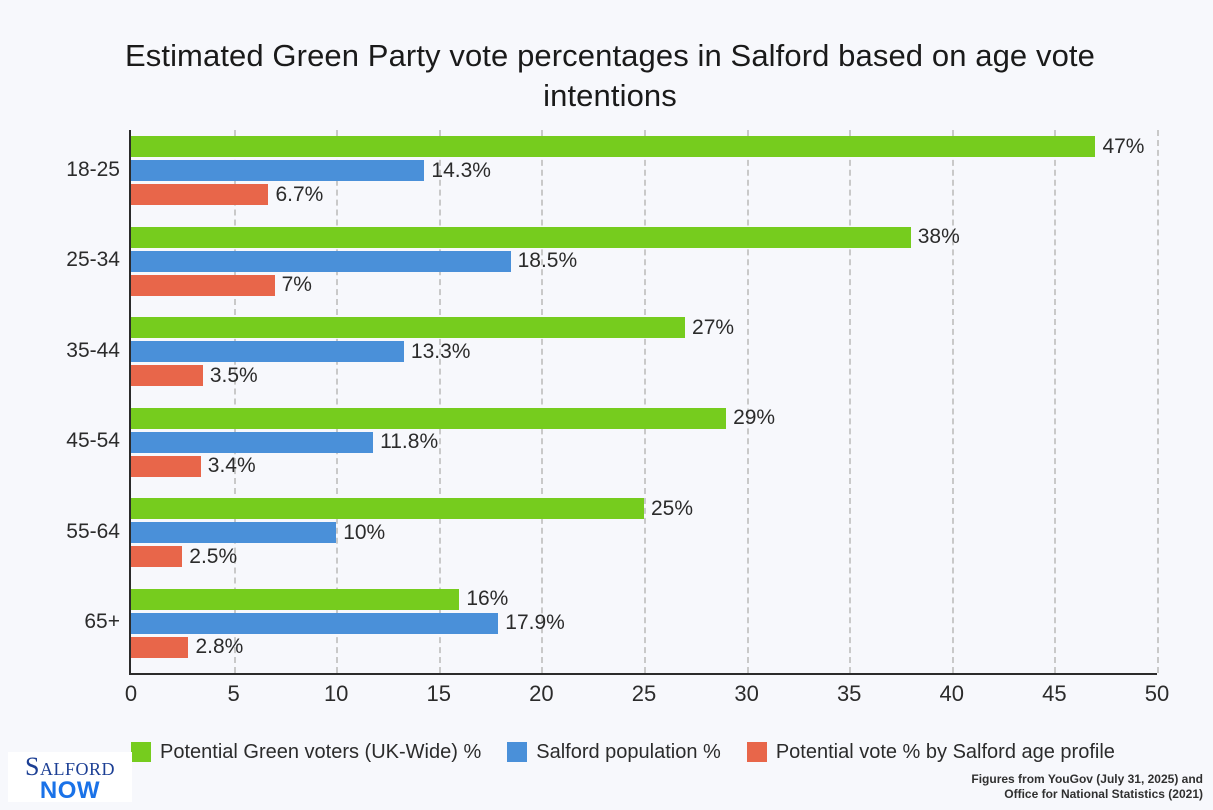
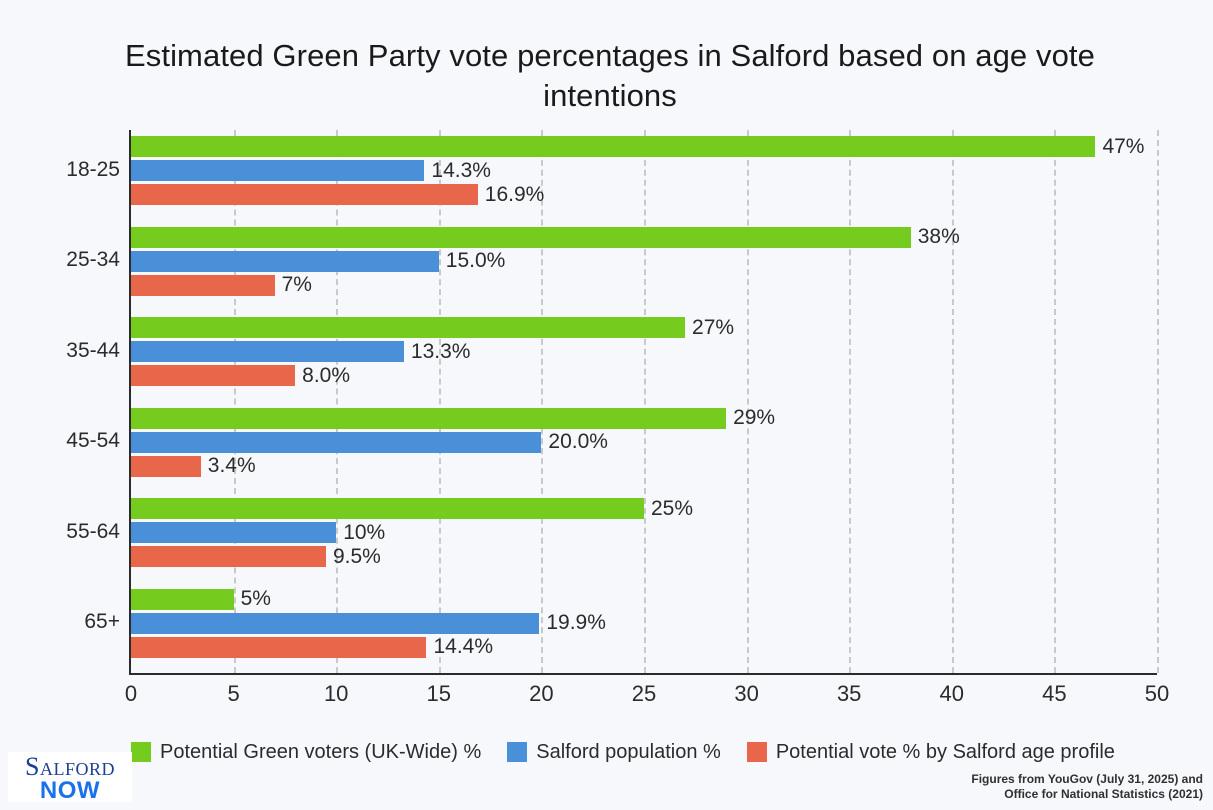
Potential vote % by Salford age profile/18-25: 6.7% -> 16.9%
Salford population %/25-34: 18.5% -> 15.0%
Potential vote % by Salford age profile/35-44: 3.5% -> 8.0%
Salford population %/45-54: 11.8% -> 20.0%
Potential vote % by Salford age profile/55-64: 2.5% -> 9.5%
Potential Green voters (UK-Wide) %/65+: 16% -> 5%
Salford population %/65+: 17.9% -> 19.9%
Potential vote % by Salford age profile/65+: 2.8% -> 14.4%
